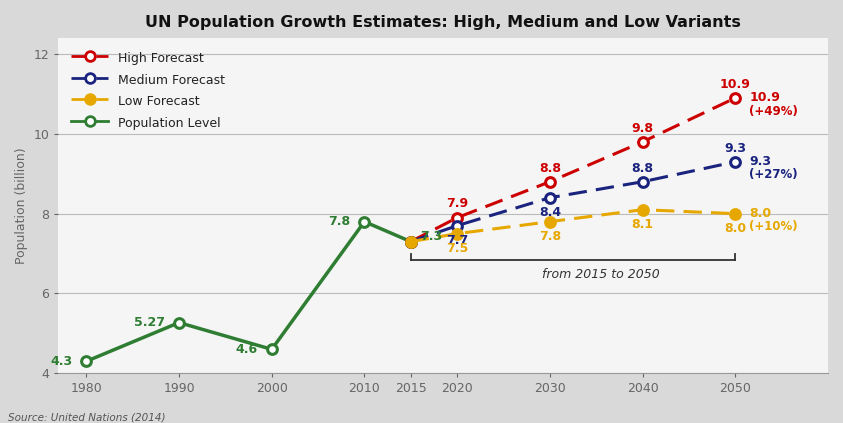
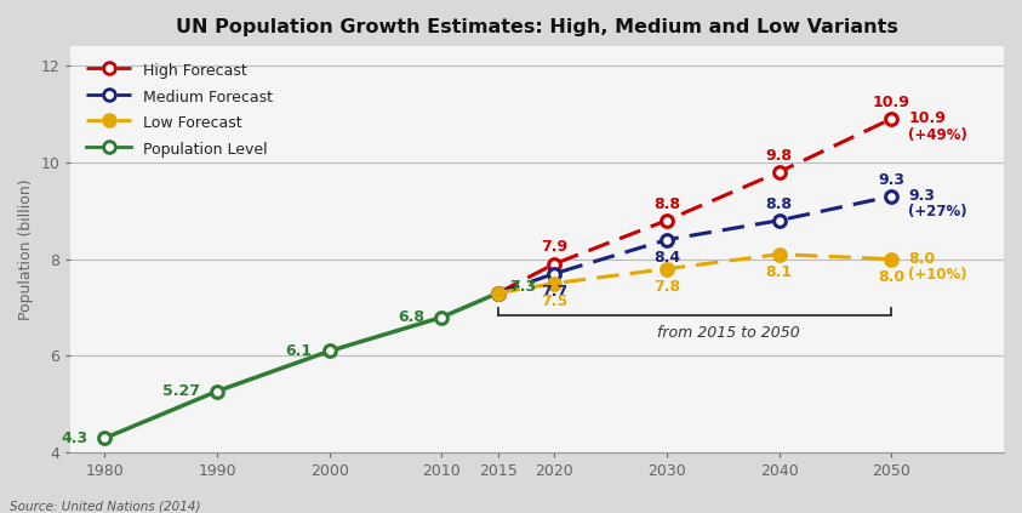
Population Level/2000: 4.6 -> 6.1
Population Level/2010: 7.8 -> 6.8
